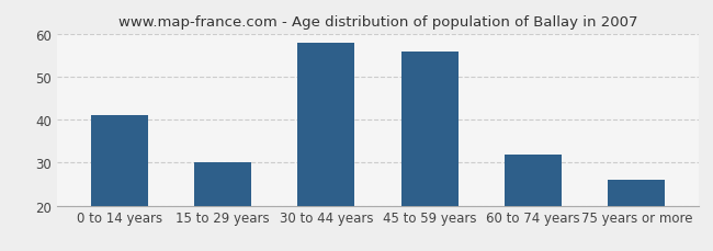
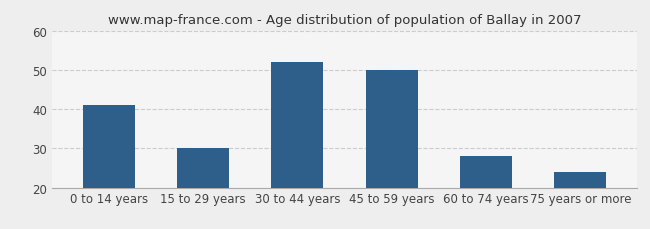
30 to 44 years: 58 -> 52
45 to 59 years: 56 -> 50
60 to 74 years: 32 -> 28
75 years or more: 26 -> 24
